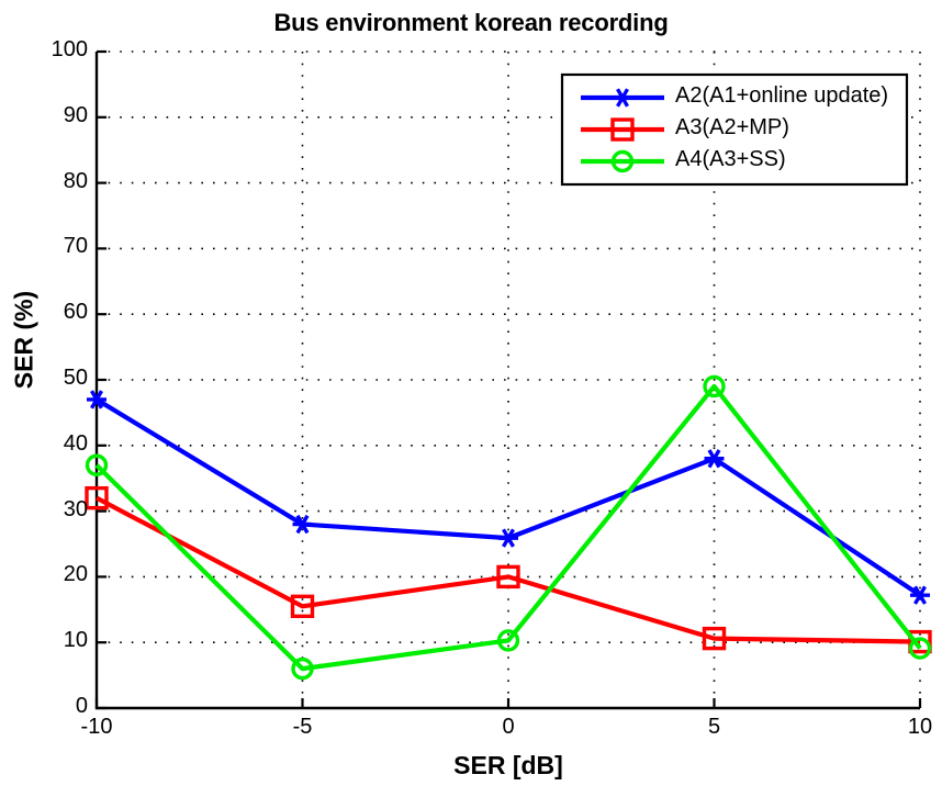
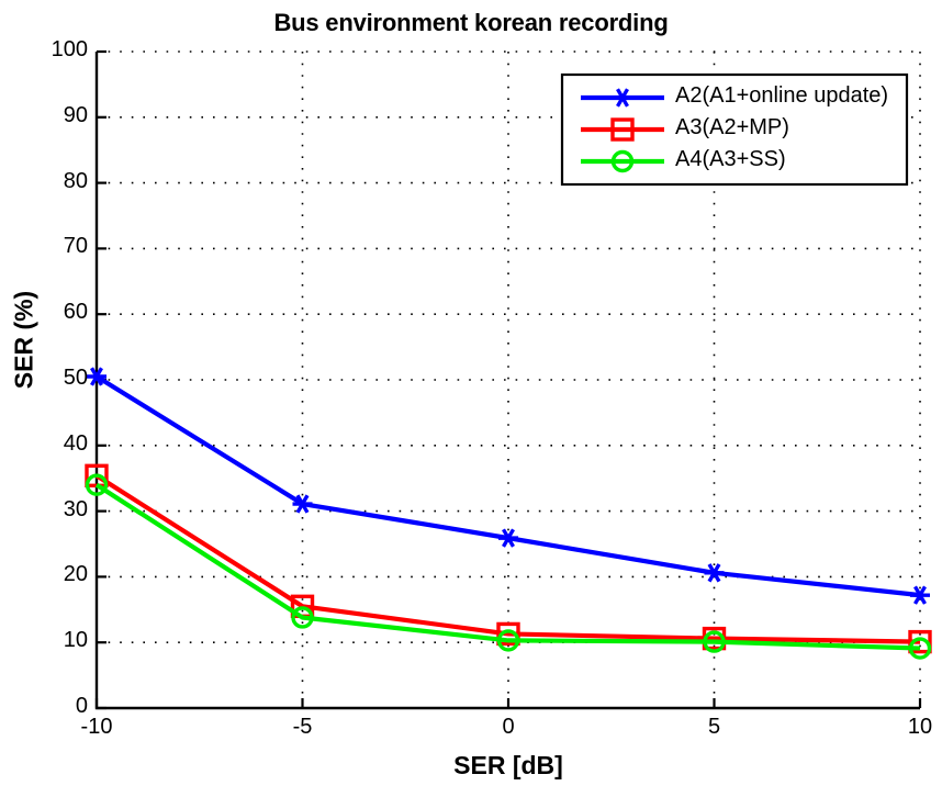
A2(A1+online update)/-10: 47 -> 50
A3(A2+MP)/-10: 32 -> 35
A4(A3+SS)/-10: 37 -> 34
A2(A1+online update)/-5: 28 -> 31
A4(A3+SS)/-5: 6 -> 14
A3(A2+MP)/0: 20 -> 11
A2(A1+online update)/5: 38 -> 21
A4(A3+SS)/5: 49 -> 10
